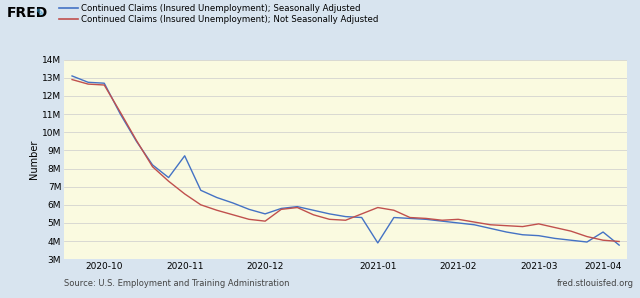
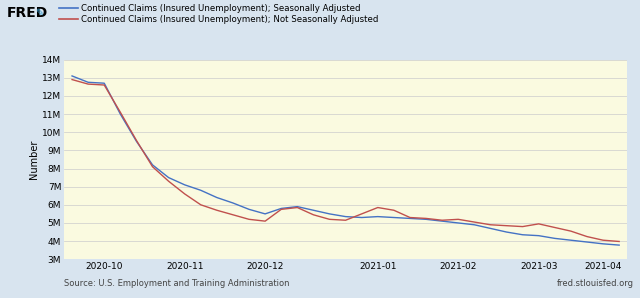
Continued Claims (Insured Unemployment); Seasonally Adjusted/2020-11: 8.7M -> 7.1M
Continued Claims (Insured Unemployment); Seasonally Adjusted/2021-01: 3.9M -> 5.4M
Continued Claims (Insured Unemployment); Seasonally Adjusted/2021-04: 4.5M -> 3.8M
